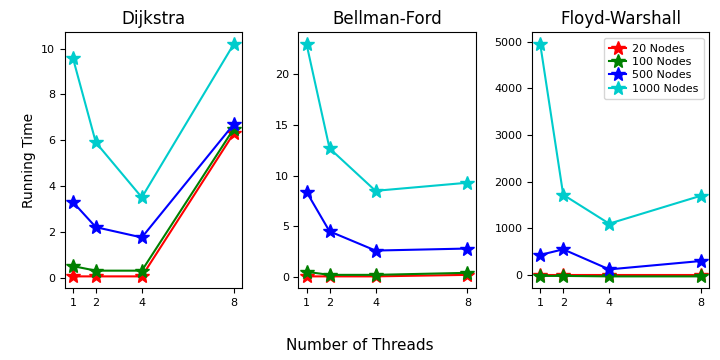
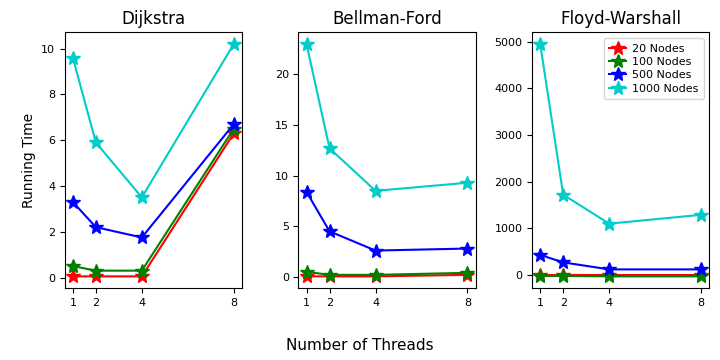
Floyd-Warshall/500 Nodes/2: 550 -> 270
Floyd-Warshall/500 Nodes/8: 300 -> 120
Floyd-Warshall/1000 Nodes/8: 1700 -> 1290
